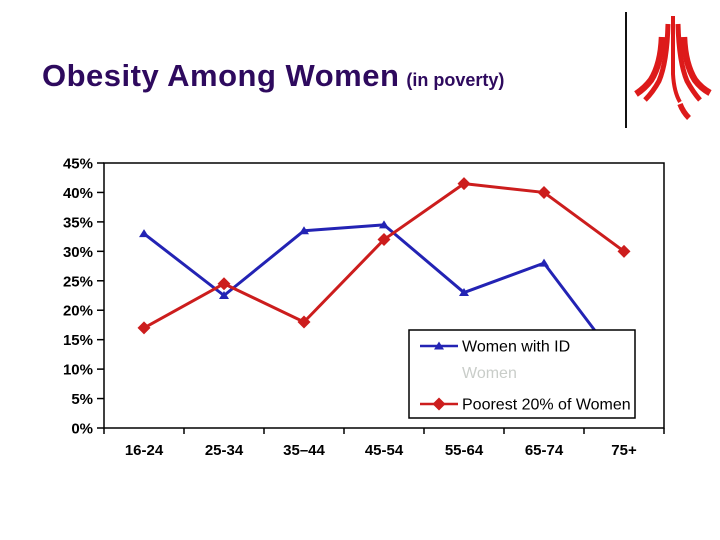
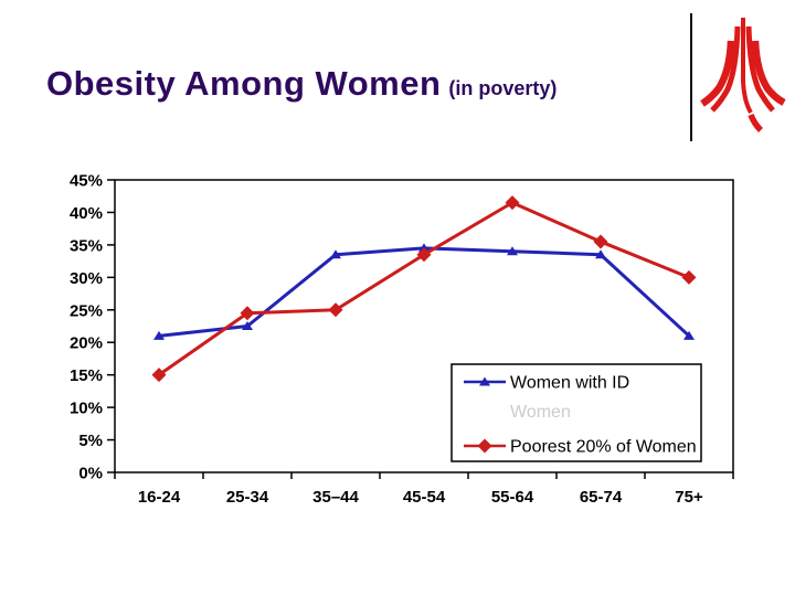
Women with ID/16-24: 33% -> 21%
Poorest 20% of Women/16-24: 17% -> 15%
Poorest 20% of Women/35–44: 18% -> 25%
Poorest 20% of Women/45-54: 32% -> 34%
Women with ID/55-64: 23% -> 34%
Women with ID/65-74: 28% -> 34%
Poorest 20% of Women/65-74: 40% -> 36%
Women with ID/75+: 10% -> 21%
